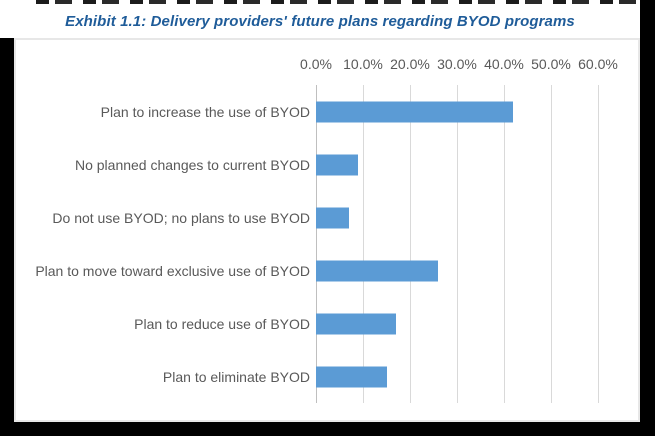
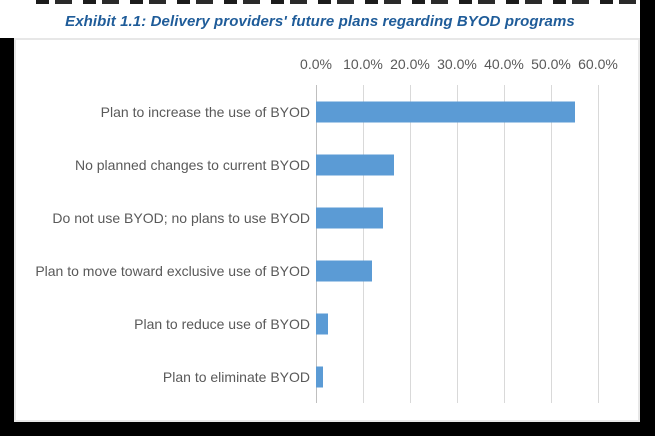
Plan to increase the use of BYOD: 42% -> 55%
No planned changes to current BYOD: 9% -> 17%
Do not use BYOD; no plans to use BYOD: 7% -> 14%
Plan to move toward exclusive use of BYOD: 26% -> 12%
Plan to reduce use of BYOD: 17% -> 3%
Plan to eliminate BYOD: 15% -> 1%
